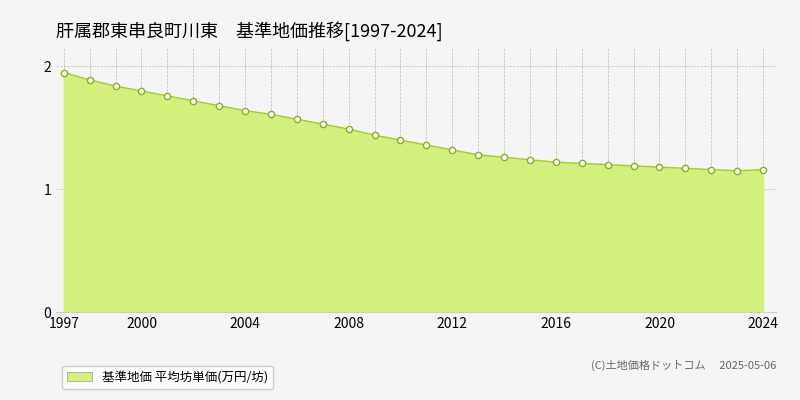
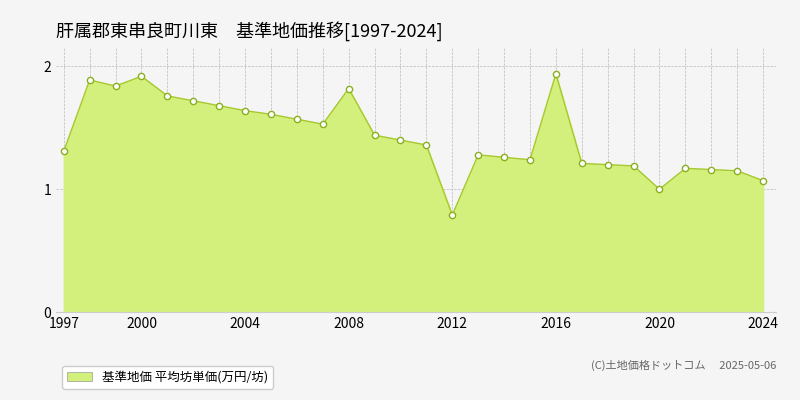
1997: 1.95 -> 1.31
2000: 1.80 -> 1.92
2008: 1.49 -> 1.82
2012: 1.32 -> 0.79
2016: 1.22 -> 1.94
2020: 1.18 -> 1.00
2024: 1.16 -> 1.07
